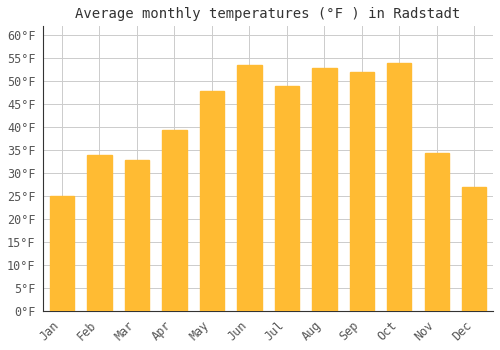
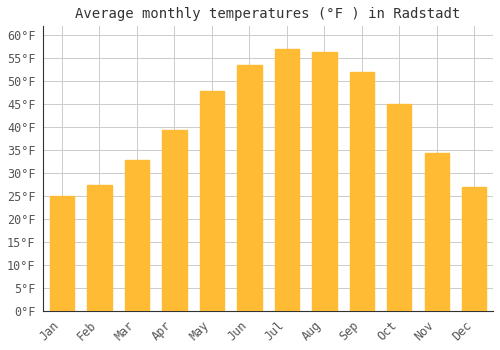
Feb: 34.0°F -> 27.5°F
Jul: 49.0°F -> 57.0°F
Aug: 53.0°F -> 56.5°F
Oct: 54.0°F -> 45.0°F
